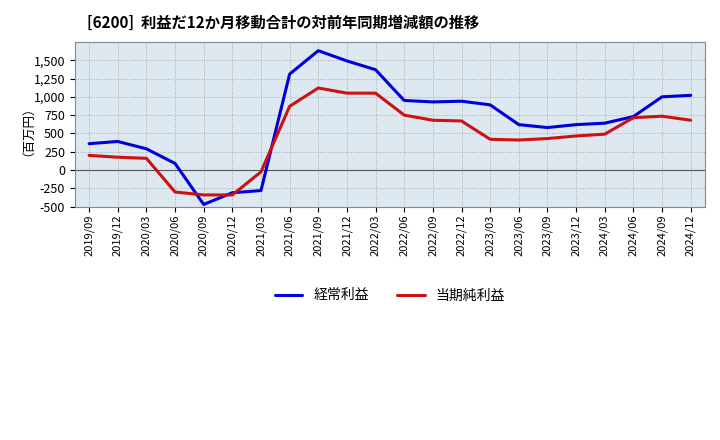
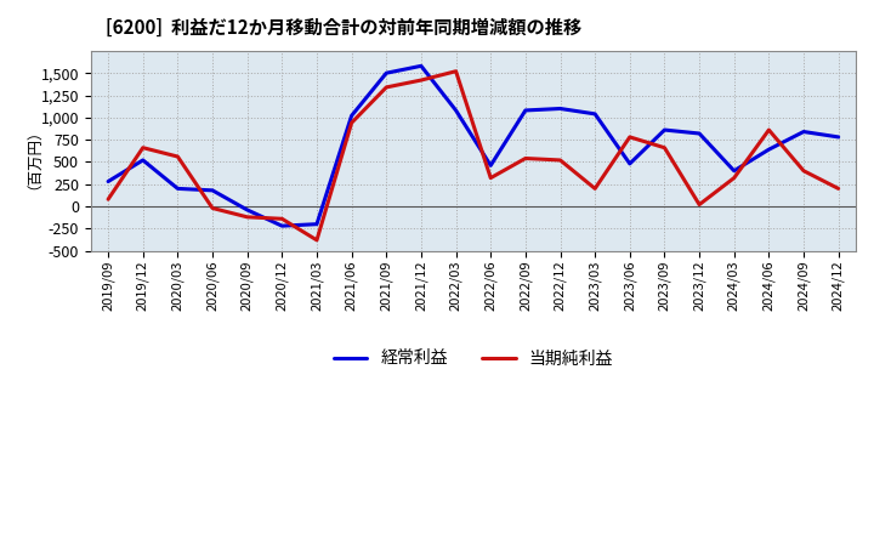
経常利益/2019/09: 360 -> 280
当期純利益/2019/09: 200 -> 80
経常利益/2019/12: 390 -> 520
当期純利益/2019/12: 180 -> 660
経常利益/2020/03: 290 -> 200
当期純利益/2020/03: 160 -> 560
経常利益/2020/06: 90 -> 180
当期純利益/2020/06: -300 -> -20
経常利益/2020/09: -470 -> -40
当期純利益/2020/09: -340 -> -120
経常利益/2020/12: -310 -> -220
当期純利益/2020/12: -340 -> -140
経常利益/2021/03: -280 -> -200
当期純利益/2021/03: -20 -> -380
経常利益/2021/06: 1,310 -> 1,020
当期純利益/2021/06: 870 -> 940
経常利益/2021/09: 1,630 -> 1,500
当期純利益/2021/09: 1,120 -> 1,340
経常利益/2021/12: 1,490 -> 1,580
当期純利益/2021/12: 1,050 -> 1,420
経常利益/2022/03: 1,370 -> 1,080
当期純利益/2022/03: 1,050 -> 1,520
経常利益/2022/06: 950 -> 460
当期純利益/2022/06: 750 -> 320
経常利益/2022/09: 930 -> 1,080
当期純利益/2022/09: 680 -> 540
経常利益/2022/12: 940 -> 1,100
当期純利益/2022/12: 670 -> 520
経常利益/2023/03: 890 -> 1,040
当期純利益/2023/03: 420 -> 200
経常利益/2023/06: 620 -> 480
当期純利益/2023/06: 410 -> 780
経常利益/2023/09: 580 -> 860
当期純利益/2023/09: 430 -> 660
経常利益/2023/12: 620 -> 820
当期純利益/2023/12: 460 -> 20
経常利益/2024/03: 640 -> 400
当期純利益/2024/03: 490 -> 320
経常利益/2024/06: 730 -> 640
当期純利益/2024/06: 720 -> 860
経常利益/2024/09: 1,000 -> 840
当期純利益/2024/09: 740 -> 400
経常利益/2024/12: 1,020 -> 780
当期純利益/2024/12: 680 -> 200
